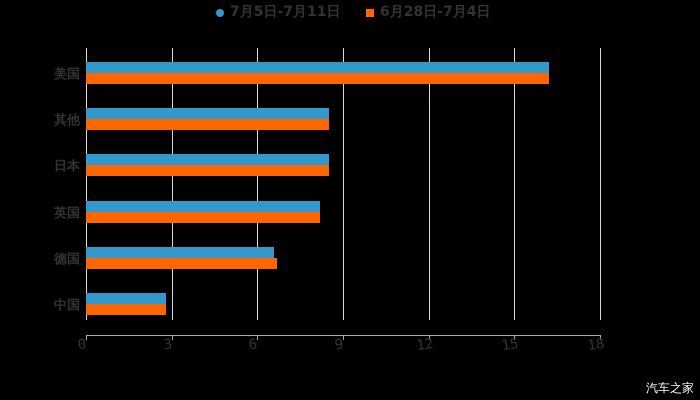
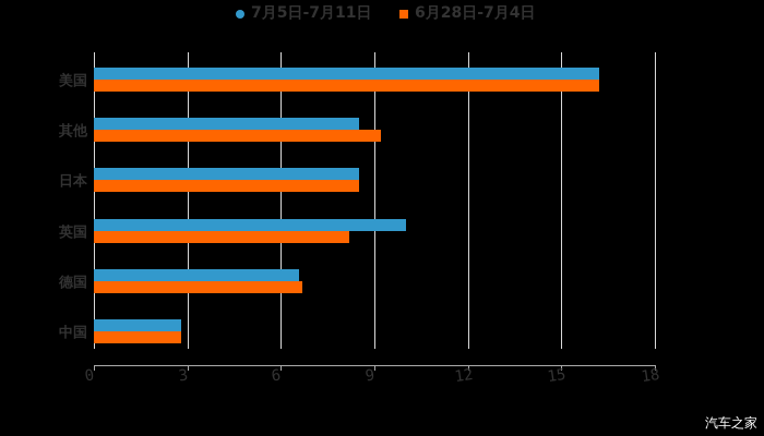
6月28日-7月4日/其他: 8.5 -> 9.2
7月5日-7月11日/英国: 8.2 -> 10.0
